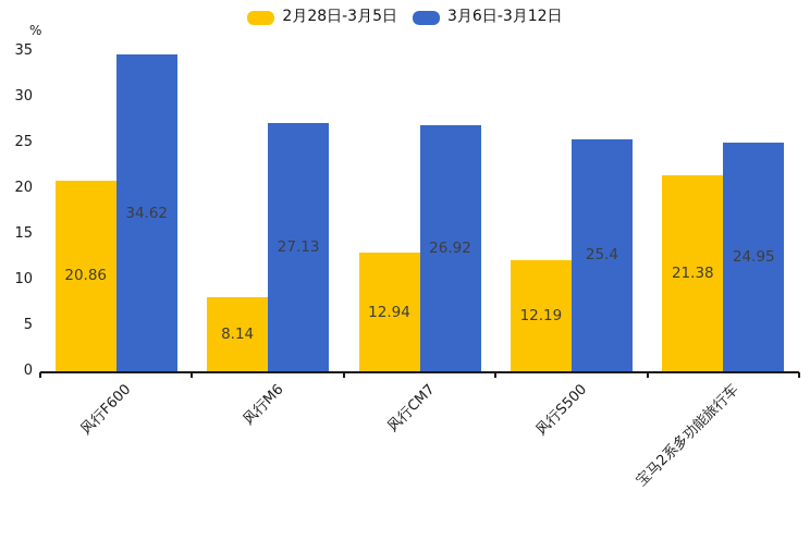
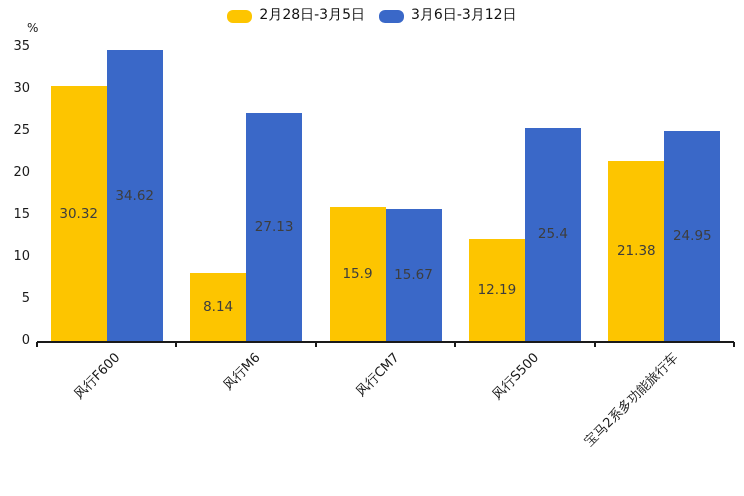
2月28日-3月5日/风行F600: 20.86 -> 30.32
2月28日-3月5日/风行CM7: 12.94 -> 15.9
3月6日-3月12日/风行CM7: 26.92 -> 15.67
